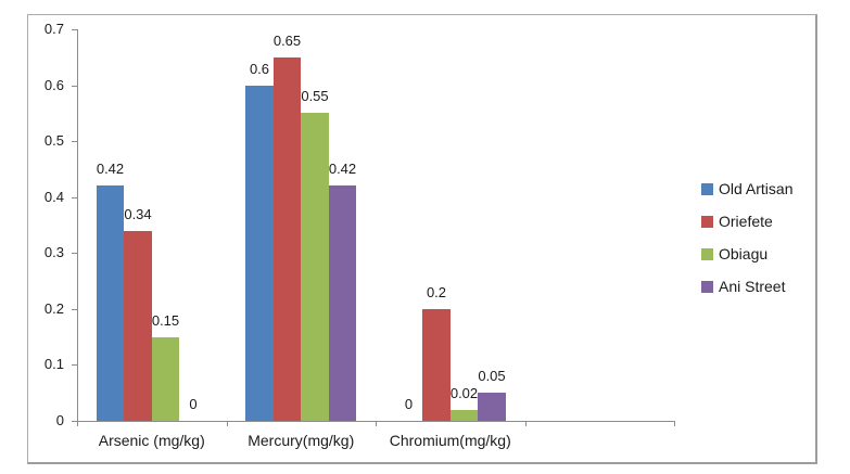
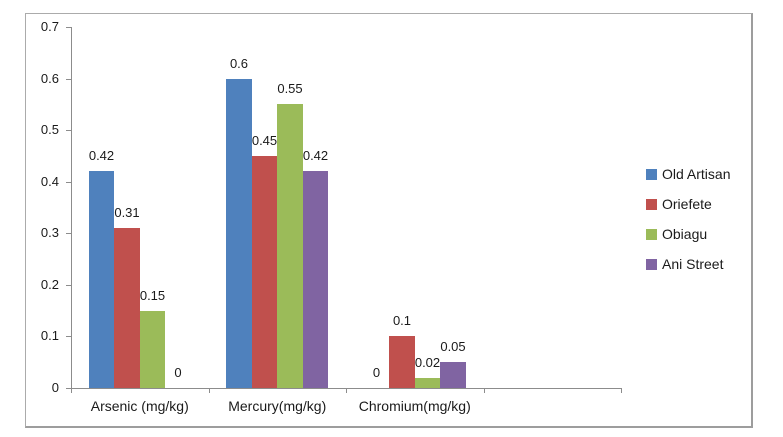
Oriefete/Arsenic (mg/kg): 0.34 -> 0.31
Oriefete/Mercury(mg/kg): 0.65 -> 0.45
Oriefete/Chromium(mg/kg): 0.2 -> 0.1
